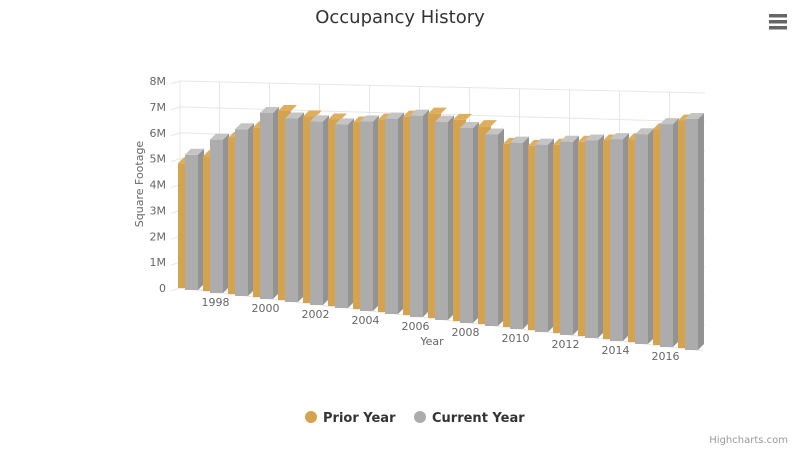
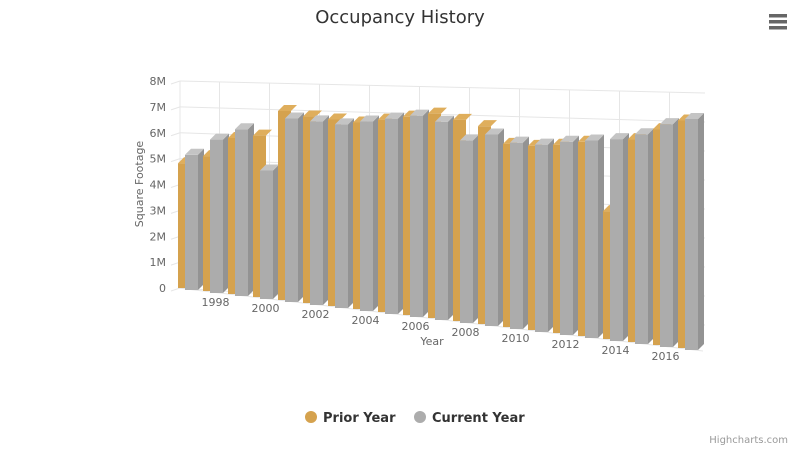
Prior Year/2000: 6.2M -> 5.9M
Current Year/2000: 6.8M -> 4.7M
Current Year/2008: 6.3M -> 5.9M
Prior Year/2014: 5.9M -> 3.8M
